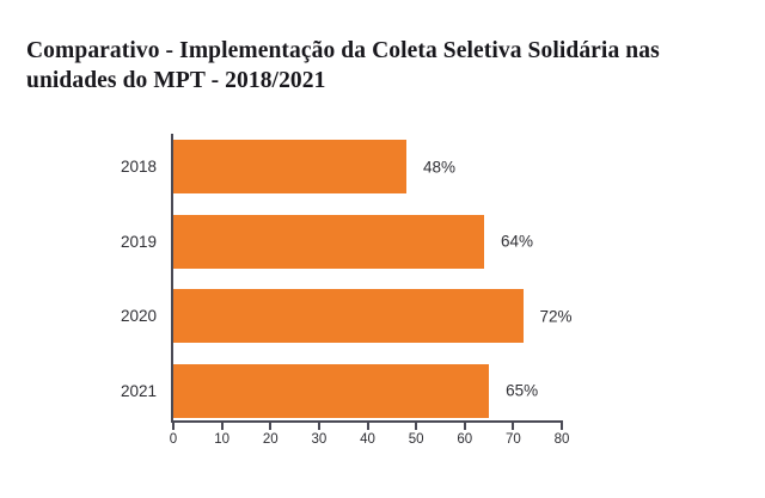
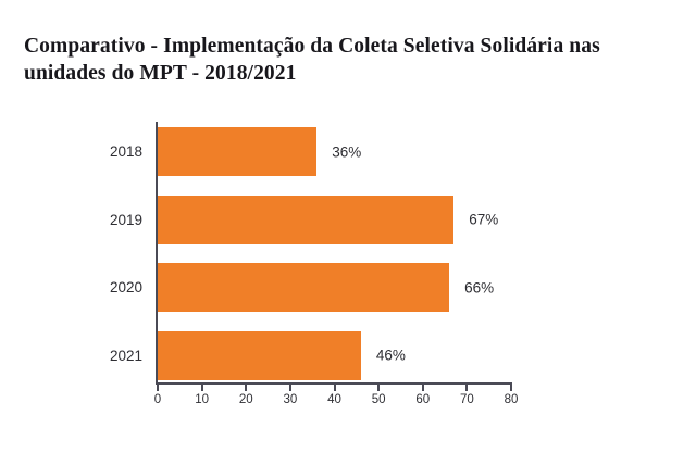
2018: 48% -> 36%
2019: 64% -> 67%
2020: 72% -> 66%
2021: 65% -> 46%
